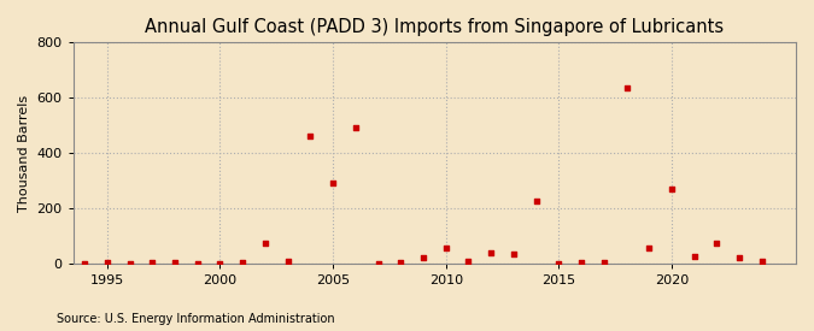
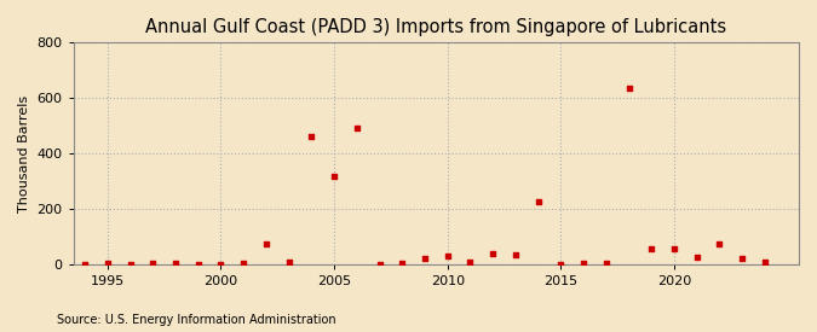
2005: 290 -> 320
2010: 55 -> 30
2020: 270 -> 55
